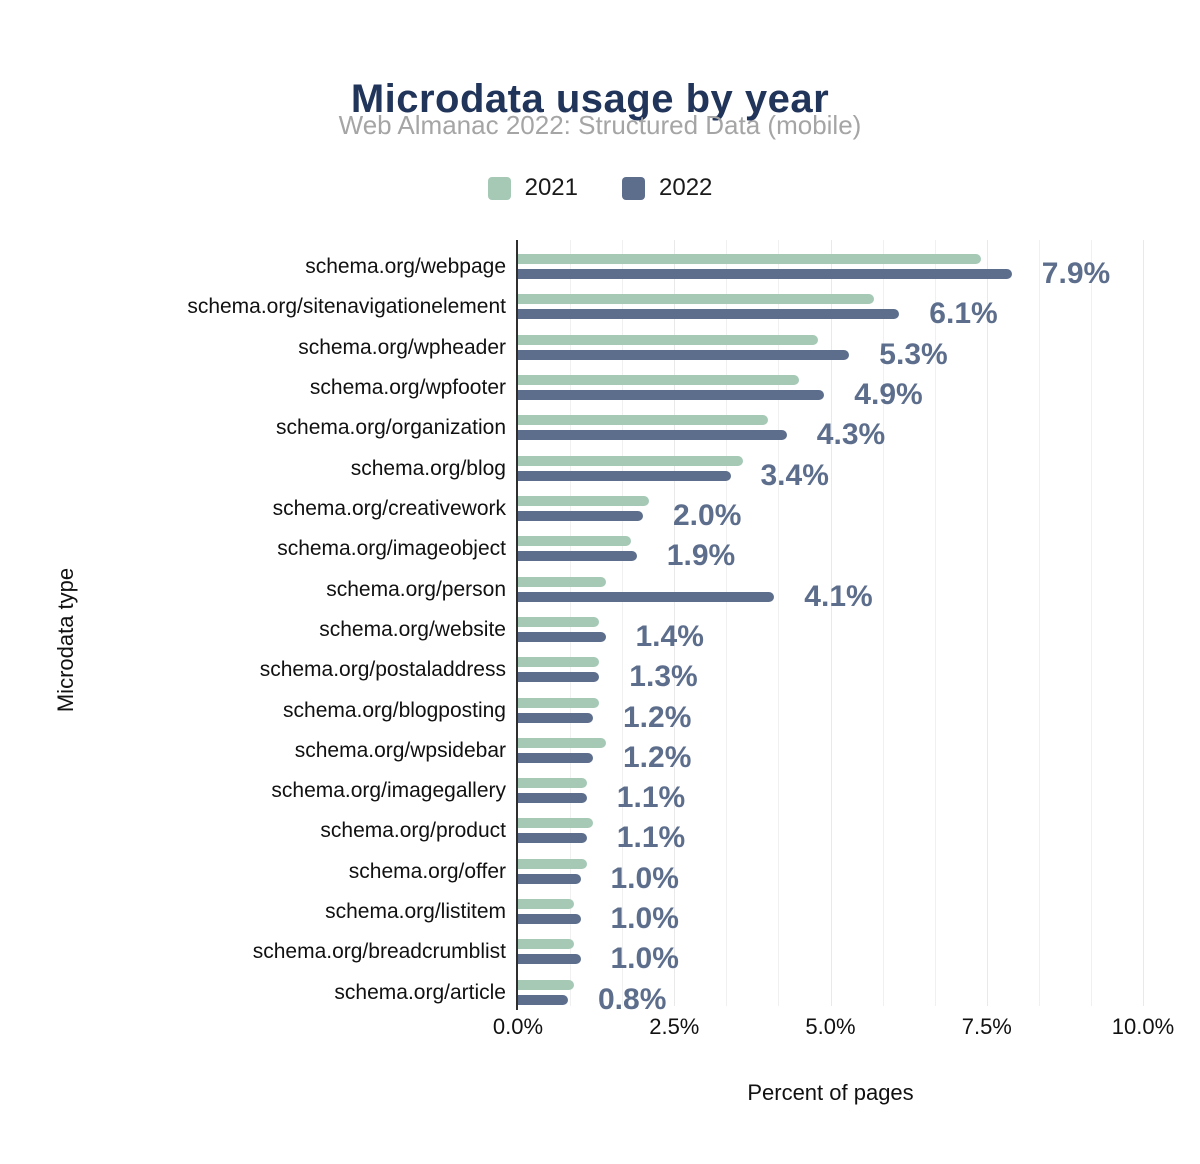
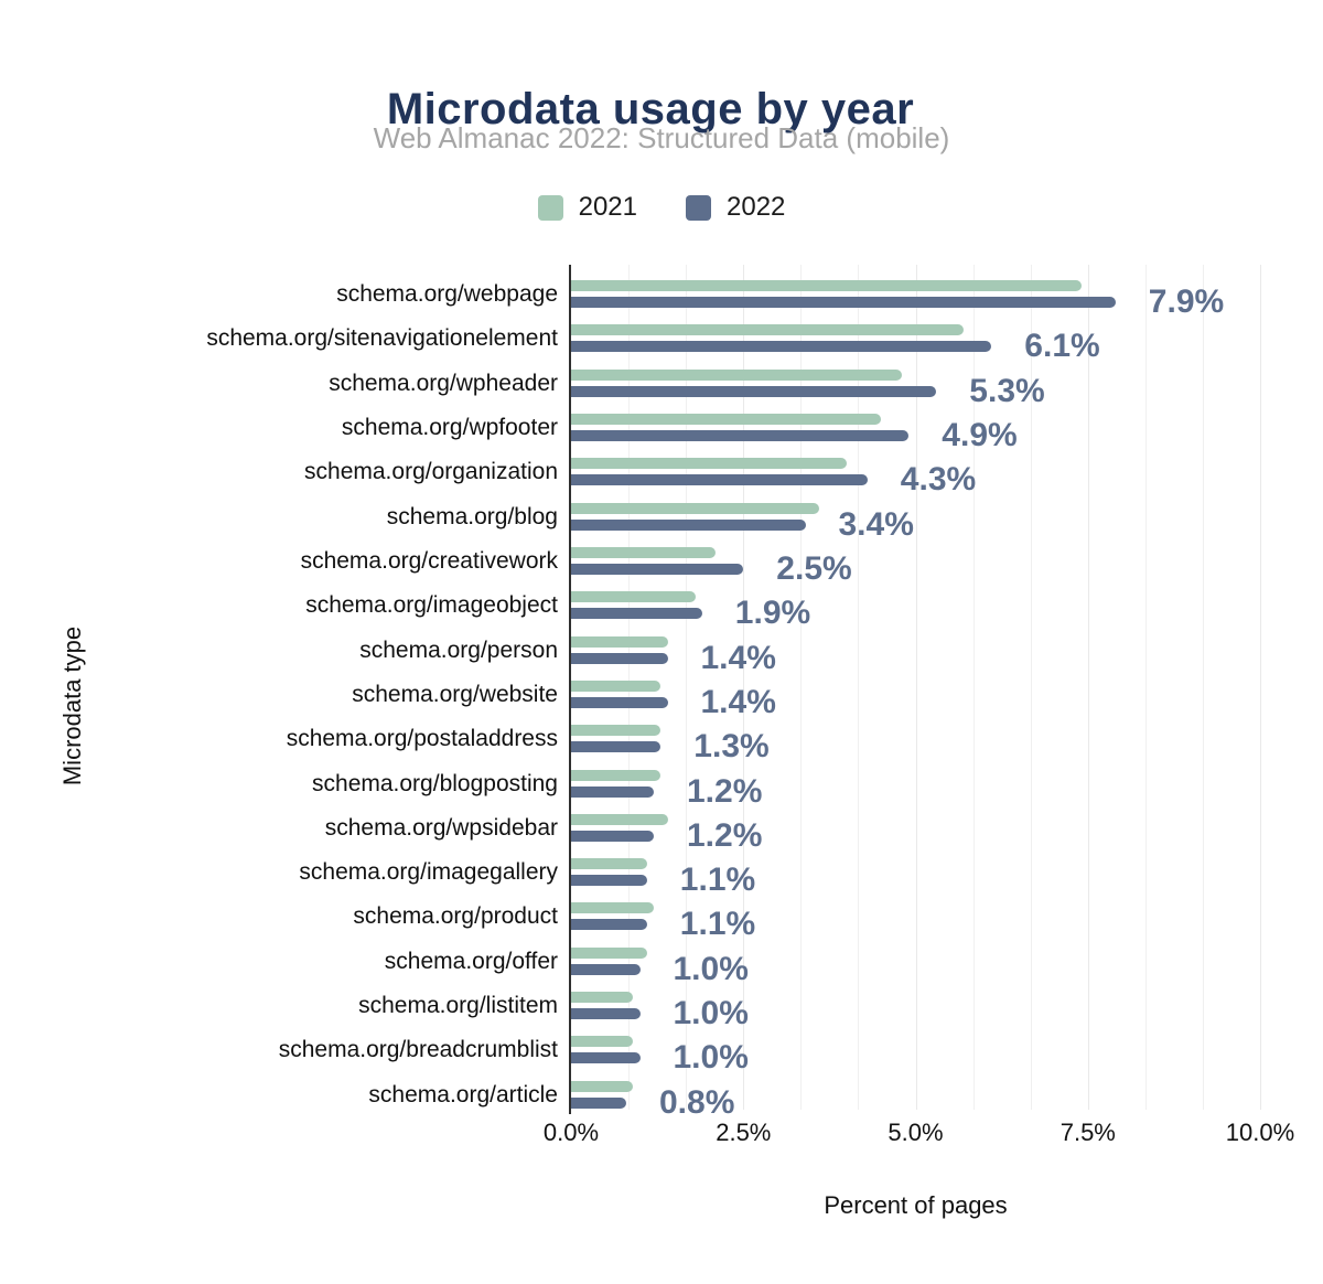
2022/schema.org/creativework: 2.0% -> 2.5%
2022/schema.org/person: 4.1% -> 1.4%
